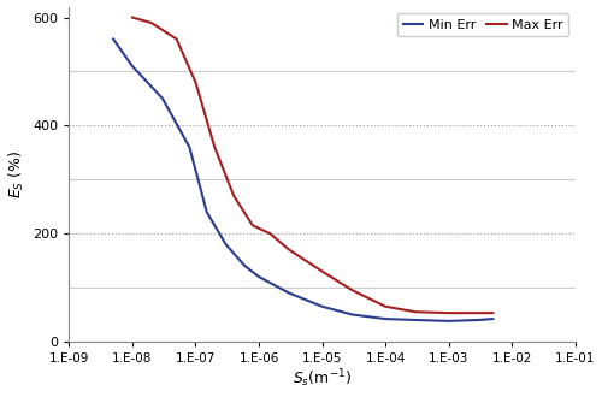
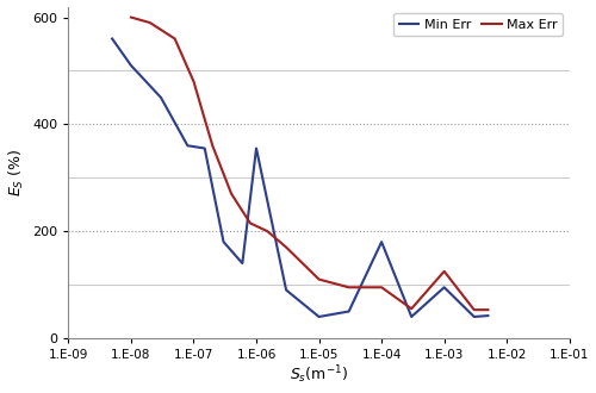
Min Err/1.E-07: 240 -> 355
Min Err/1.E-06: 120 -> 355
Min Err/1.E-05: 65 -> 40
Max Err/1.E-05: 130 -> 110
Min Err/1.E-04: 42 -> 180
Max Err/1.E-04: 65 -> 95
Min Err/1.E-03: 38 -> 95
Max Err/1.E-03: 53 -> 125
